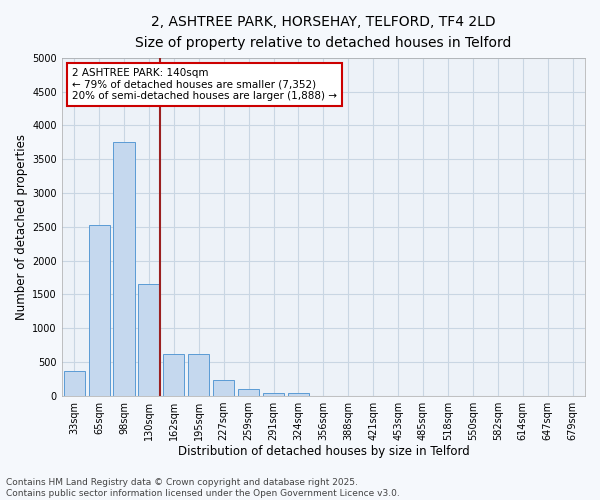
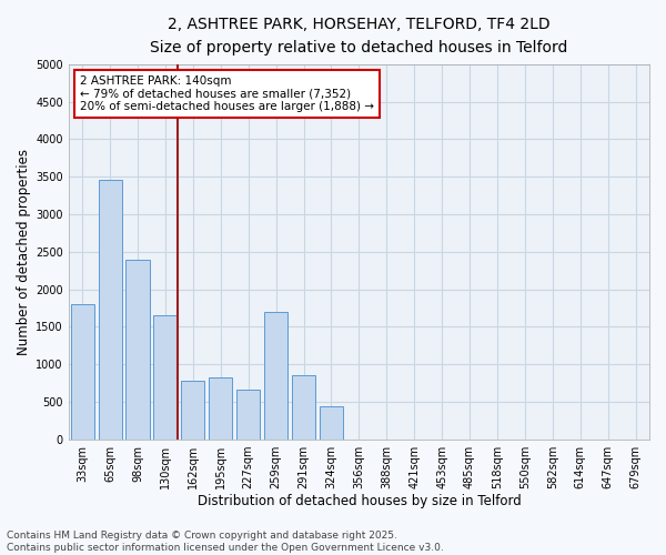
33sqm: 370 -> 1800
65sqm: 2520 -> 3460
98sqm: 3750 -> 2400
162sqm: 620 -> 780
195sqm: 620 -> 820
227sqm: 230 -> 660
259sqm: 100 -> 1700
291sqm: 50 -> 860
324sqm: 50 -> 440
